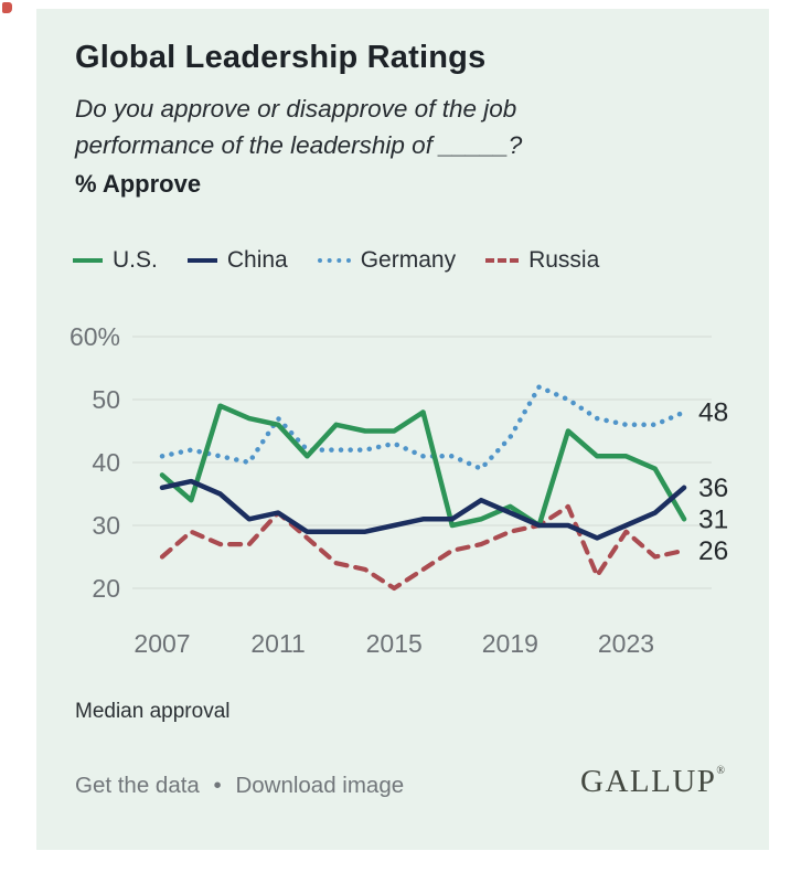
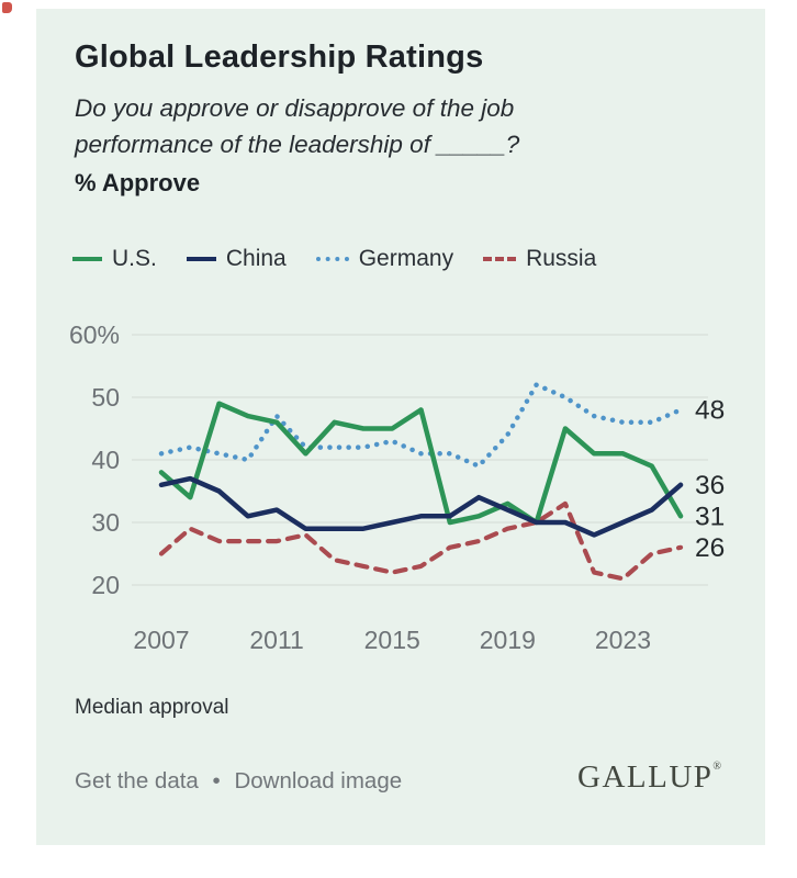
Russia/2011: 32% -> 27%
Russia/2015: 20% -> 22%
Russia/2023: 29% -> 21%
